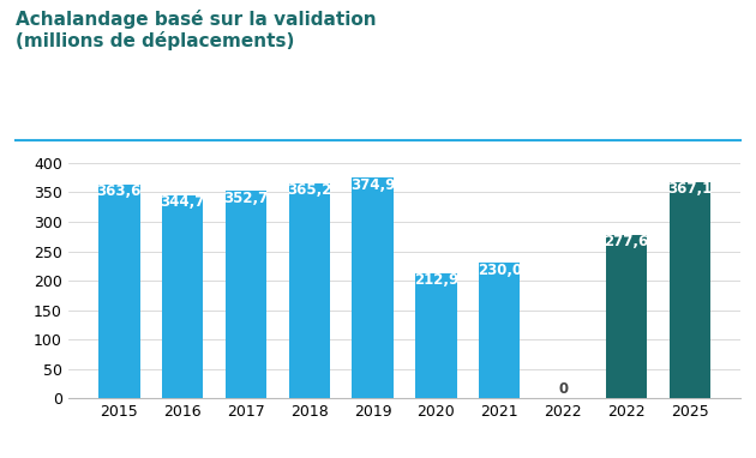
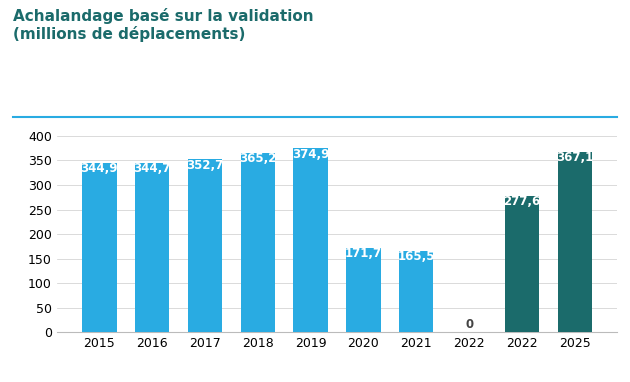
2015: 363,6 -> 344,9
2020: 212,9 -> 171,7
2021: 230,0 -> 165,5
